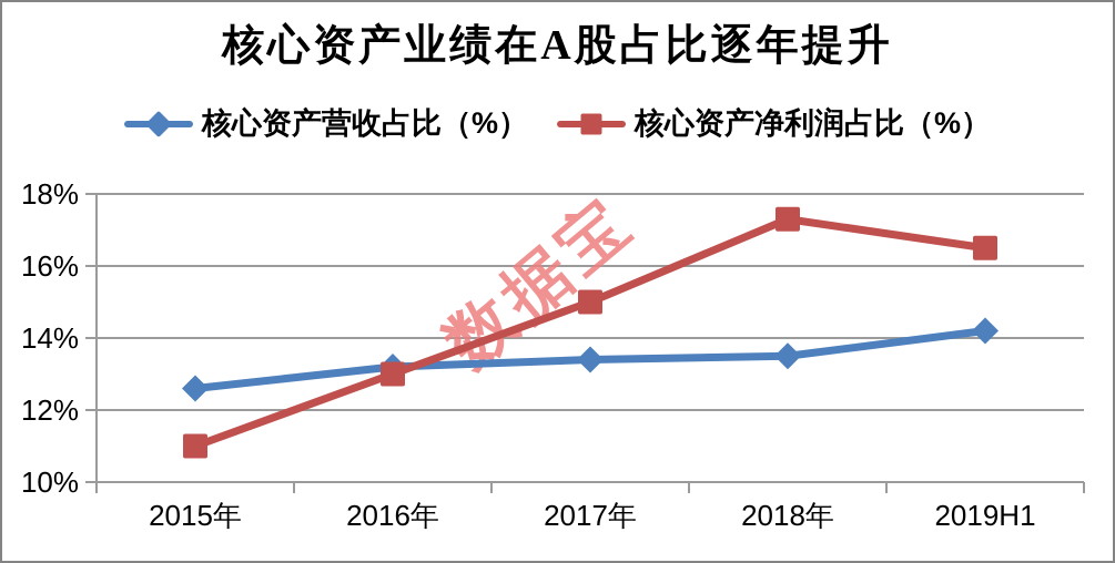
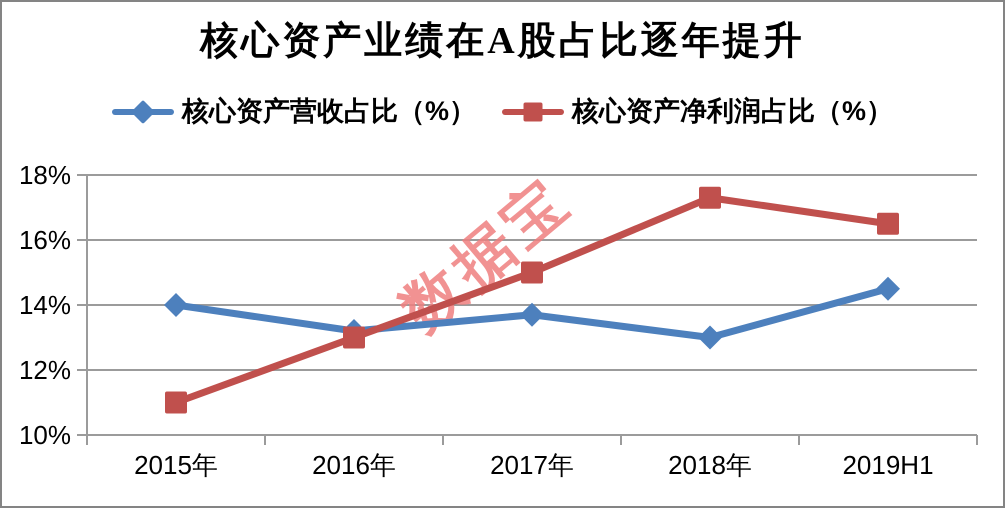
核心资产营收占比（%）/2015年: 12.6% -> 14.0%
核心资产营收占比（%）/2017年: 13.4% -> 13.7%
核心资产营收占比（%）/2018年: 13.5% -> 13.0%
核心资产营收占比（%）/2019H1: 14.2% -> 14.5%
